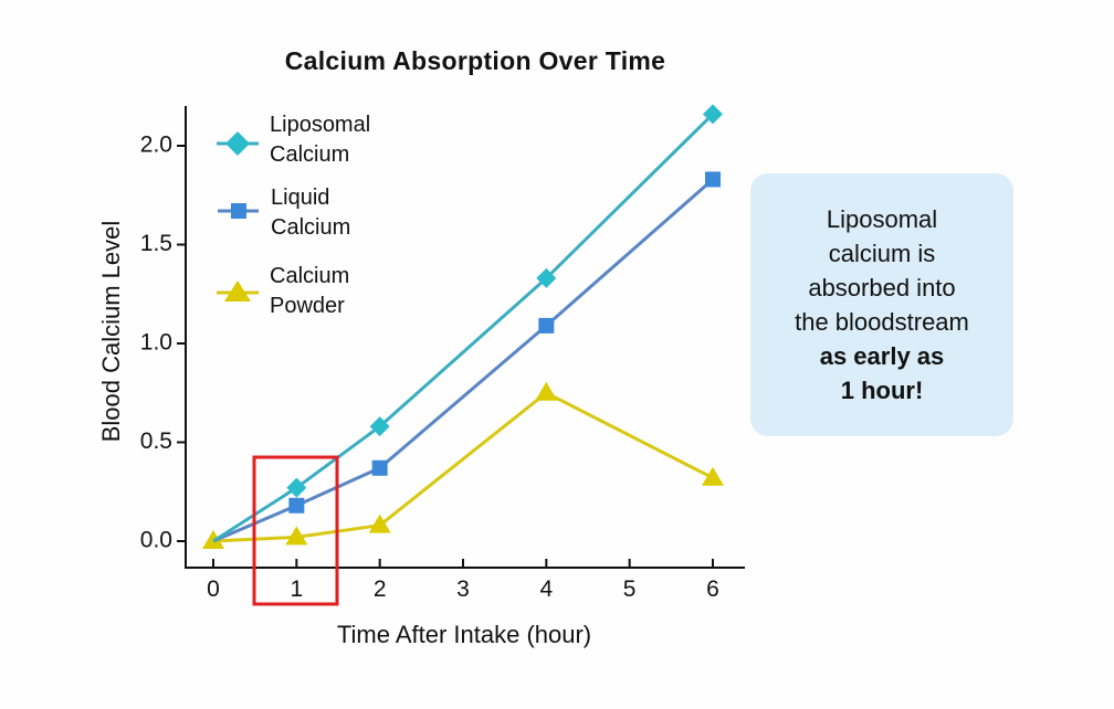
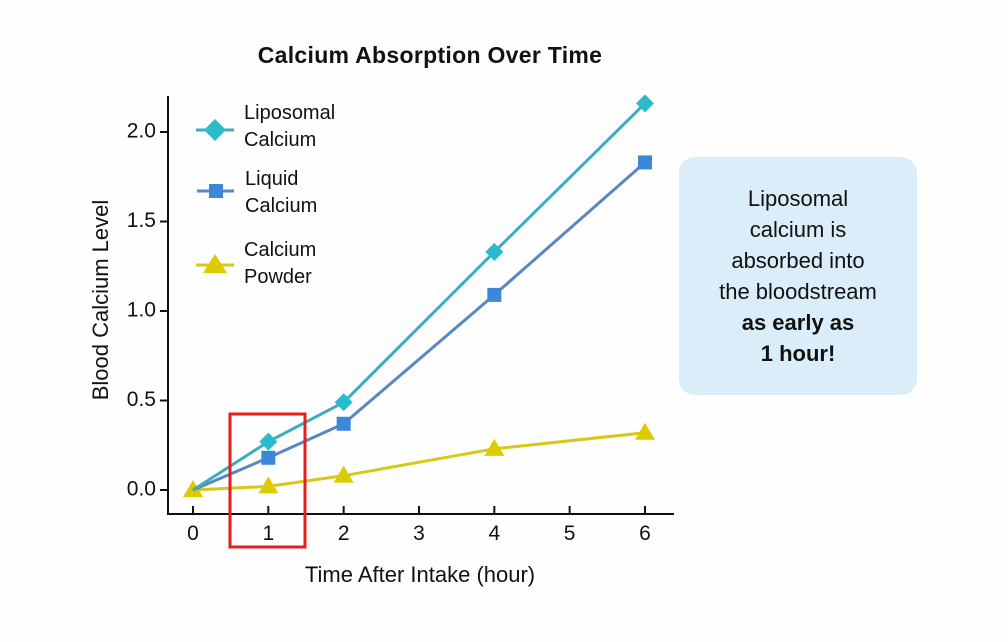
Liposomal Calcium/2: 0.58 -> 0.49
Calcium Powder/4: 0.75 -> 0.23
